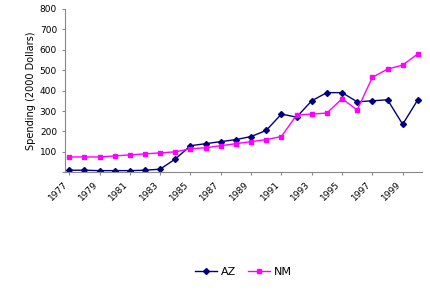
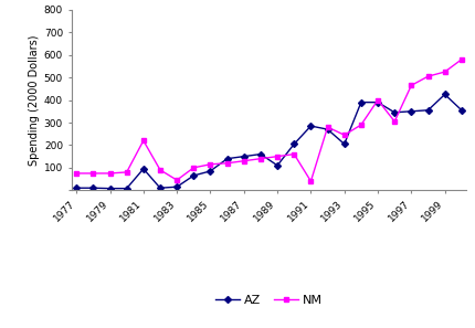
AZ/1981: 8 -> 95
NM/1981: 85 -> 220
NM/1983: 95 -> 45
AZ/1985: 130 -> 85
AZ/1989: 175 -> 110
NM/1991: 175 -> 40
AZ/1993: 350 -> 205
NM/1993: 285 -> 245
NM/1995: 360 -> 400
AZ/1999: 235 -> 425
